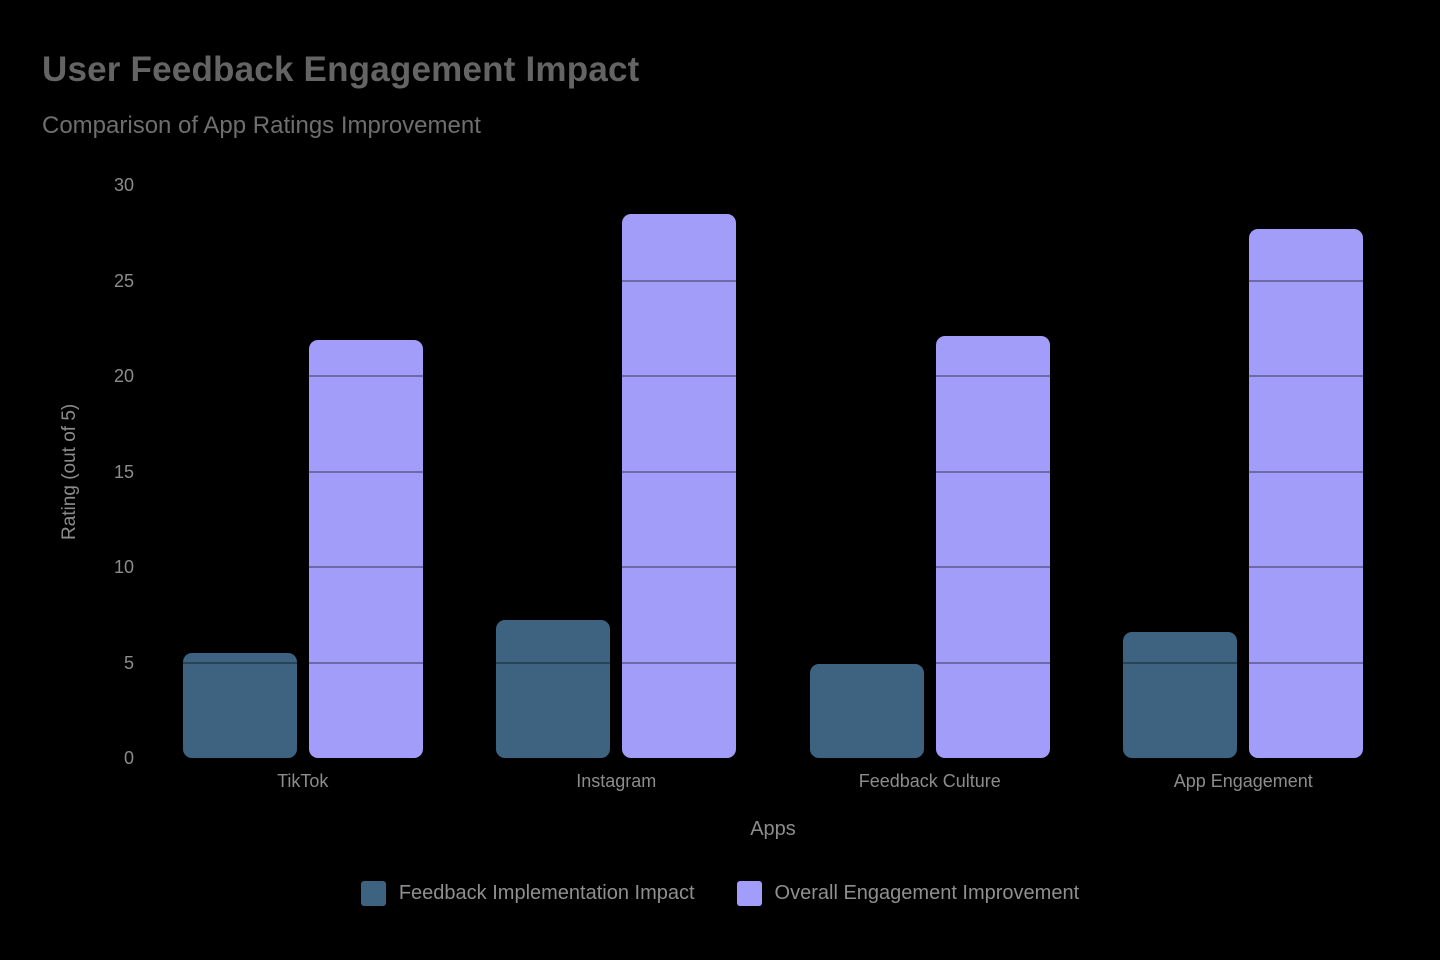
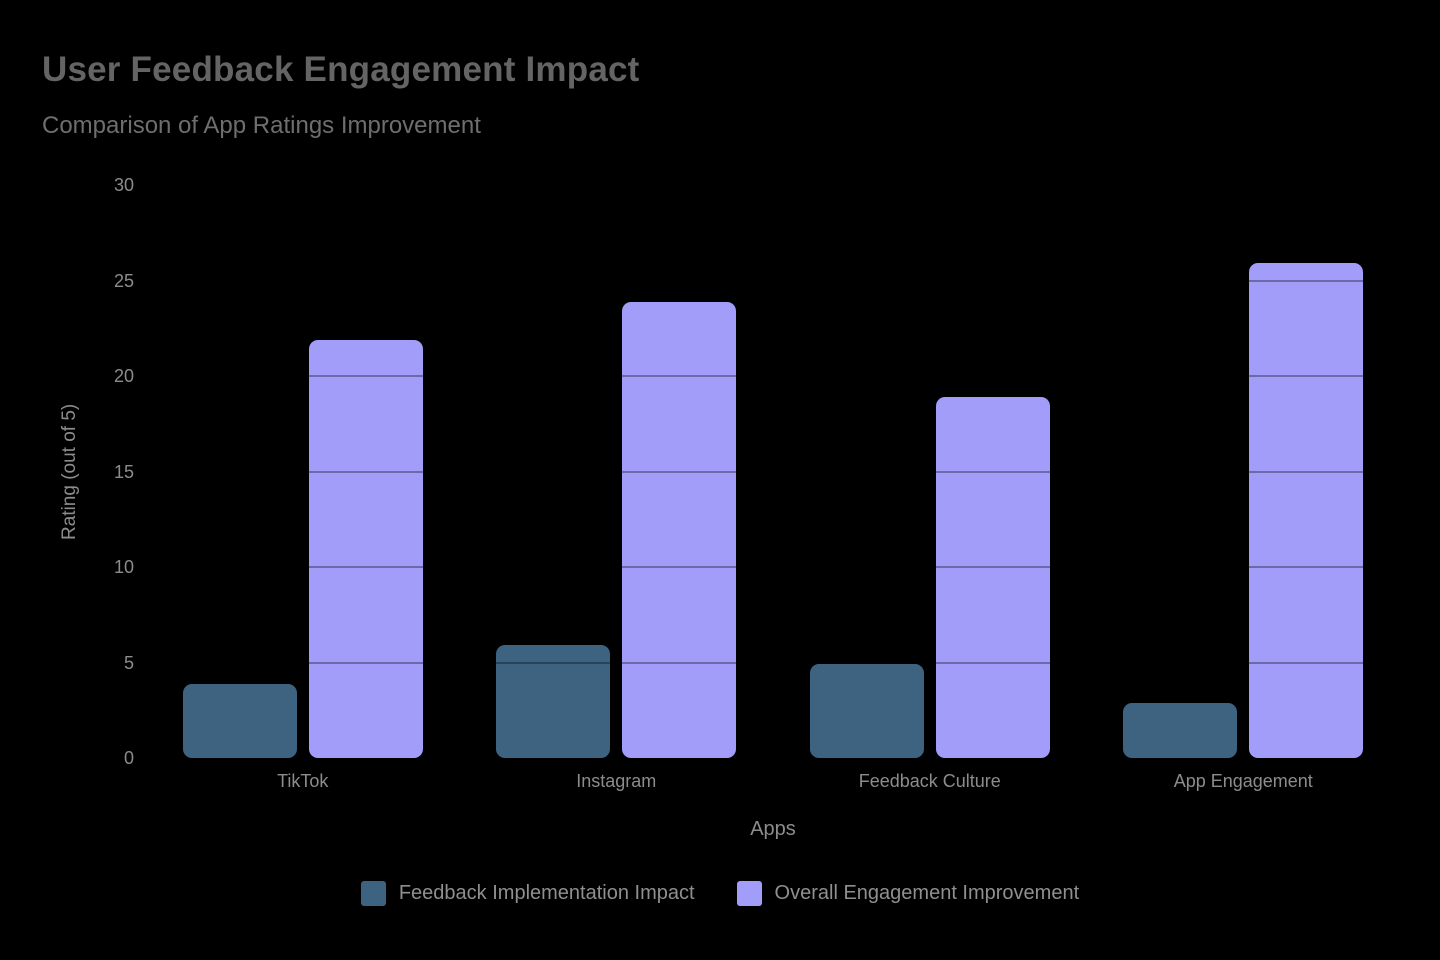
Feedback Implementation Impact/TikTok: 5.5 -> 3.9
Feedback Implementation Impact/Instagram: 7.2 -> 5.9
Overall Engagement Improvement/Instagram: 28.5 -> 23.9
Overall Engagement Improvement/Feedback Culture: 22.1 -> 18.9
Feedback Implementation Impact/App Engagement: 6.6 -> 2.9
Overall Engagement Improvement/App Engagement: 27.7 -> 25.9
